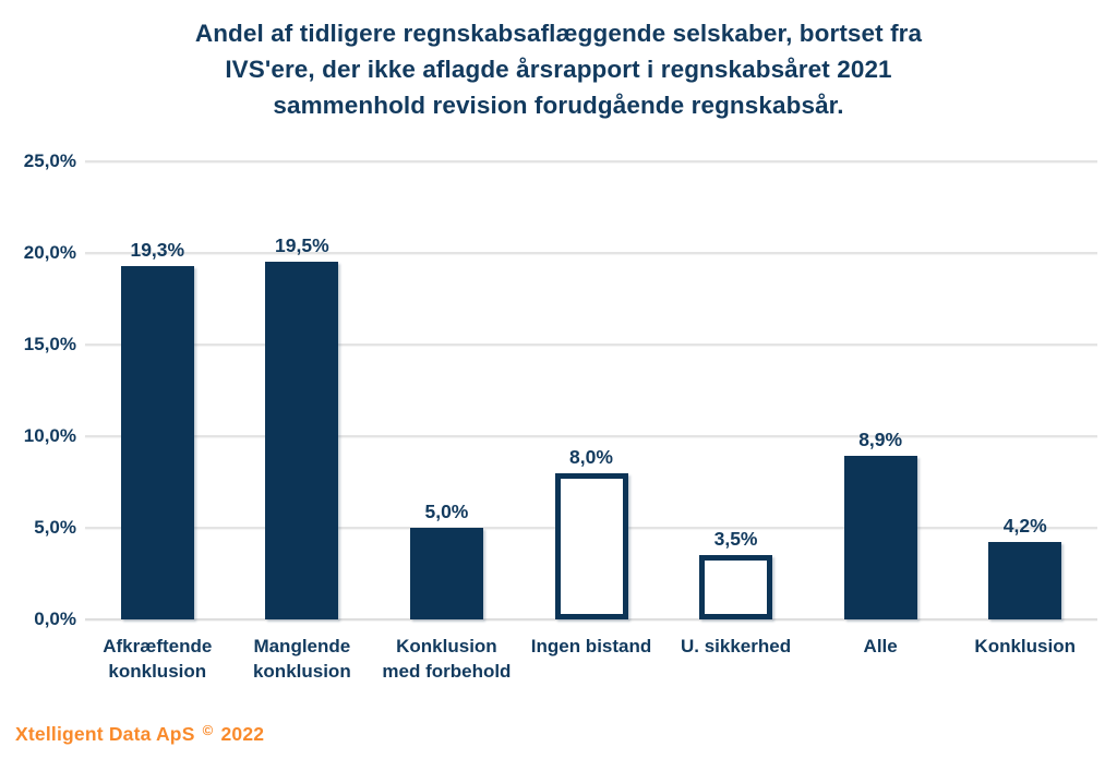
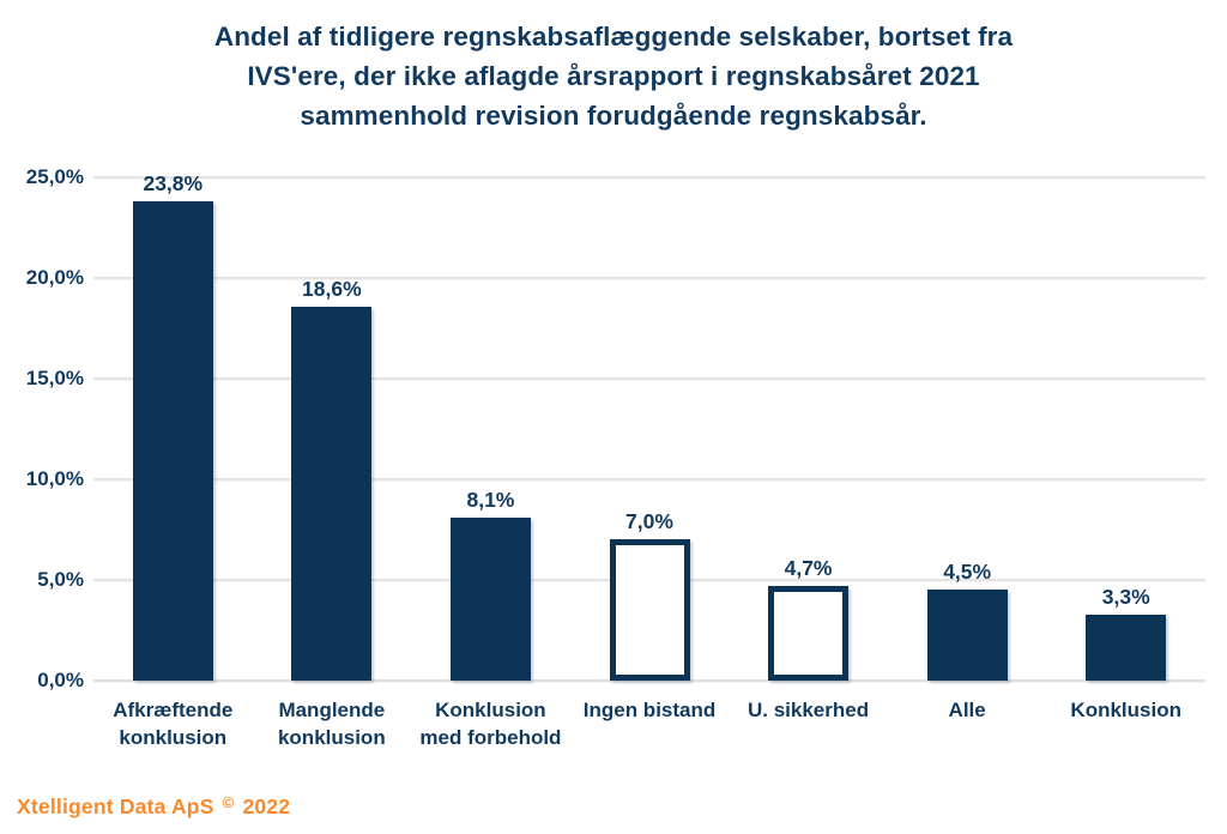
Afkræftende konklusion: 19,3% -> 23,8%
Manglende konklusion: 19,5% -> 18,6%
Konklusion med forbehold: 5,0% -> 8,1%
Ingen bistand: 8,0% -> 7,0%
U. sikkerhed: 3,5% -> 4,7%
Alle: 8,9% -> 4,5%
Konklusion: 4,2% -> 3,3%
